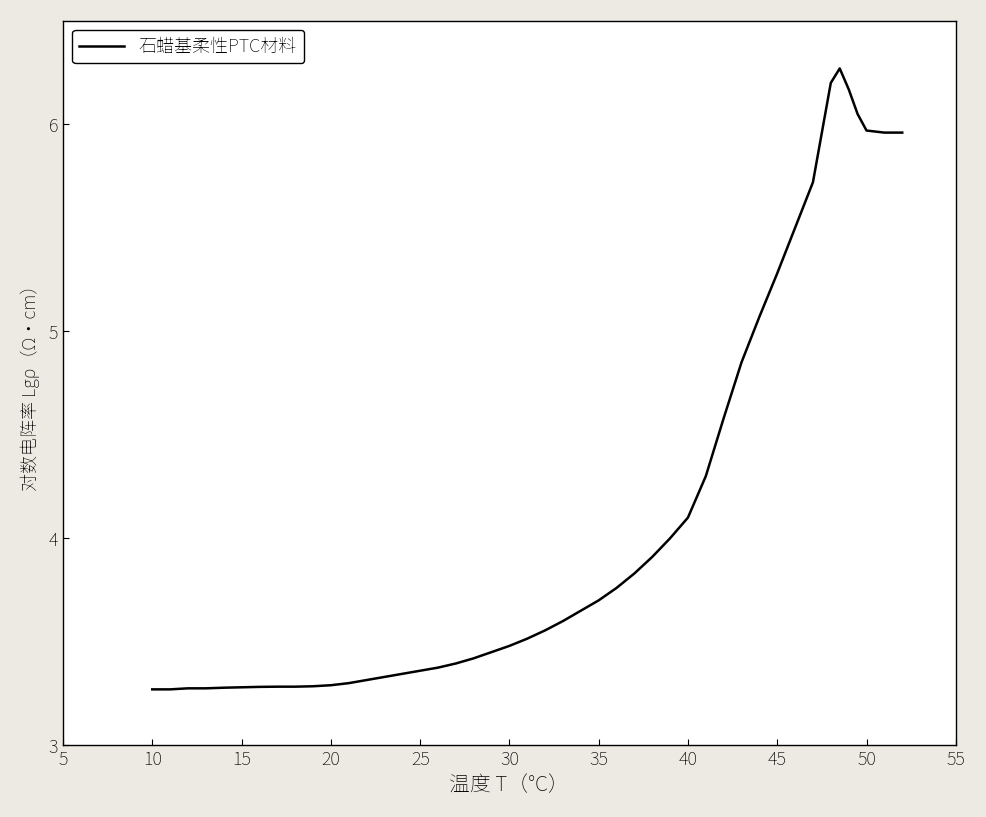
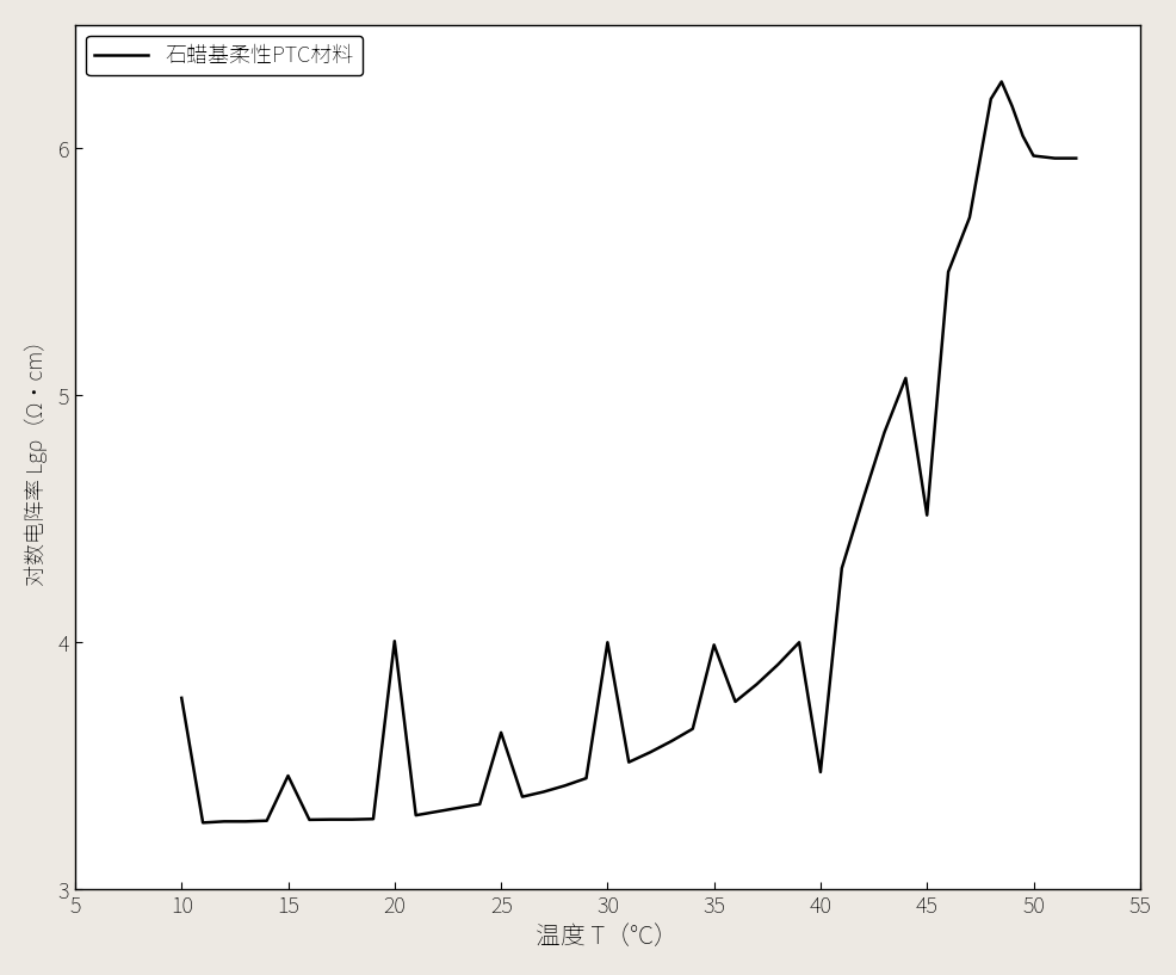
10: 3.270 -> 3.775
15: 3.280 -> 3.460
20: 3.290 -> 4.005
25: 3.360 -> 3.635
30: 3.480 -> 4.000
35: 3.700 -> 3.990
40: 4.100 -> 3.475
45: 5.280 -> 4.515
